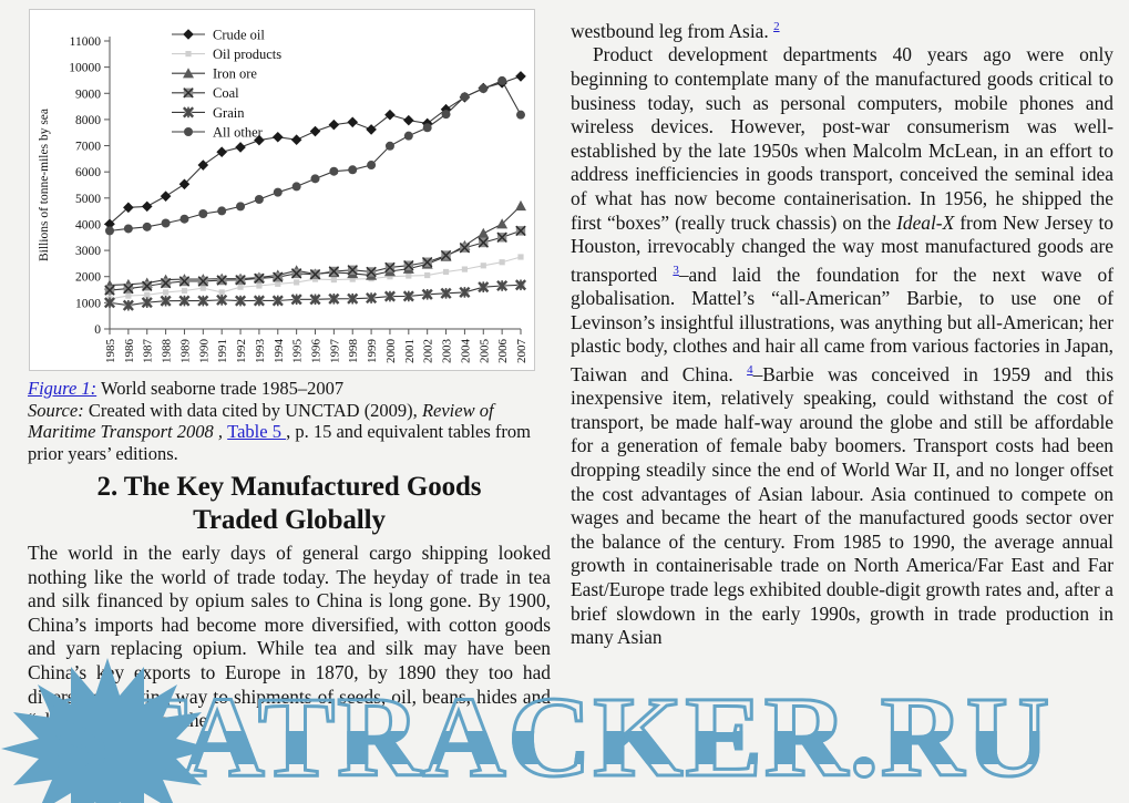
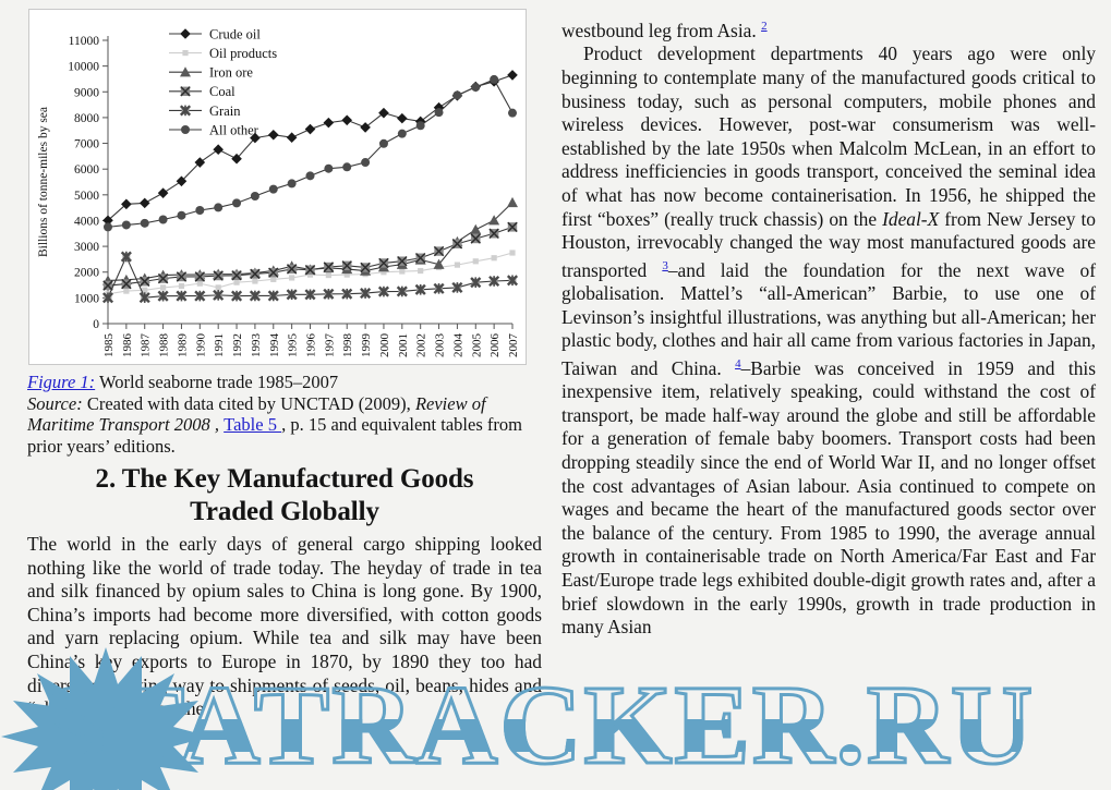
Grain/1986: 900 -> 2600
Crude oil/1992: 6900 -> 6400
Iron ore/2003: 2800 -> 2300
